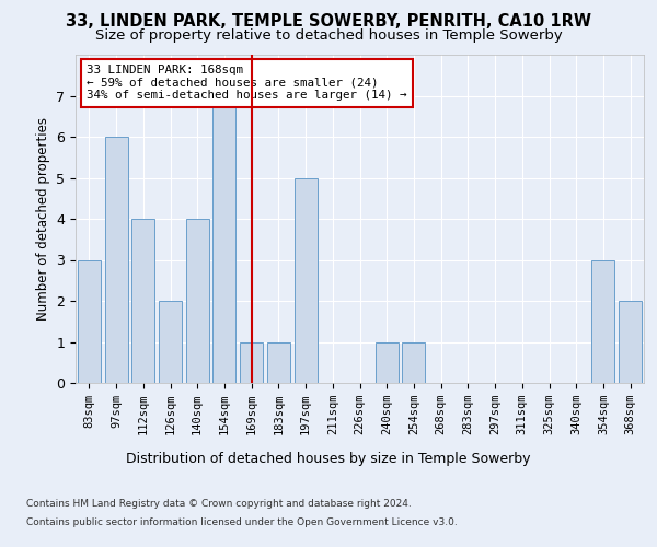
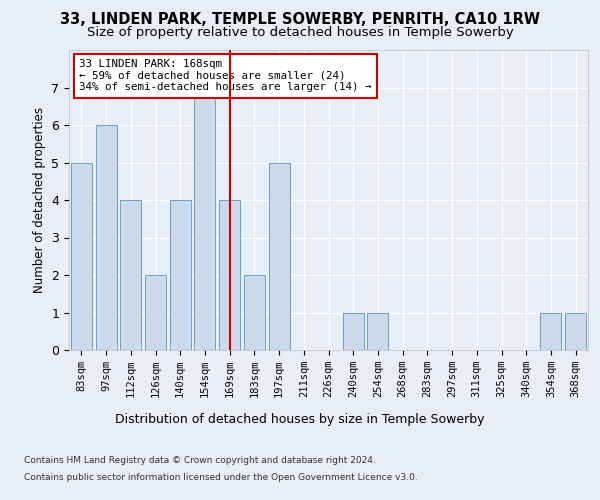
83sqm: 3 -> 5
169sqm: 1 -> 4
183sqm: 1 -> 2
354sqm: 3 -> 1
368sqm: 2 -> 1
